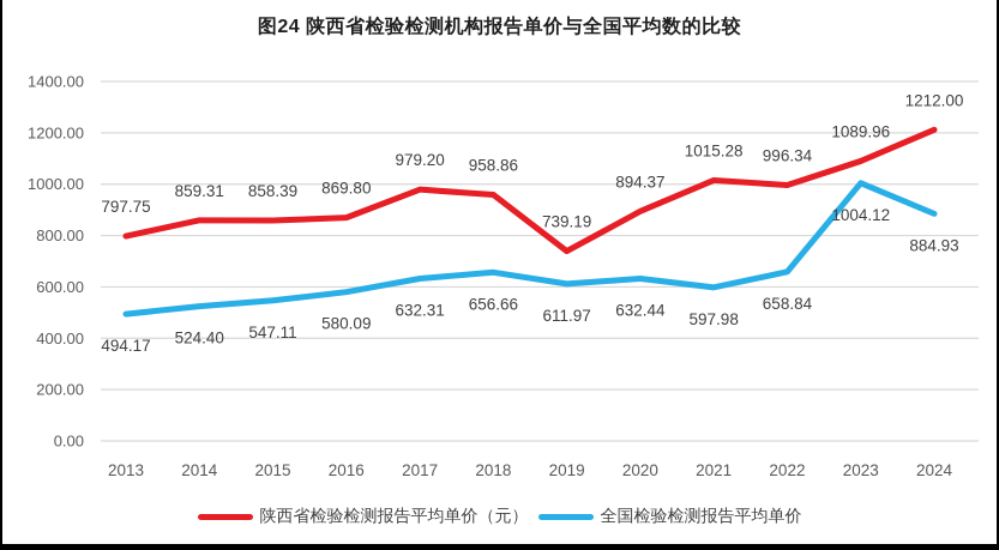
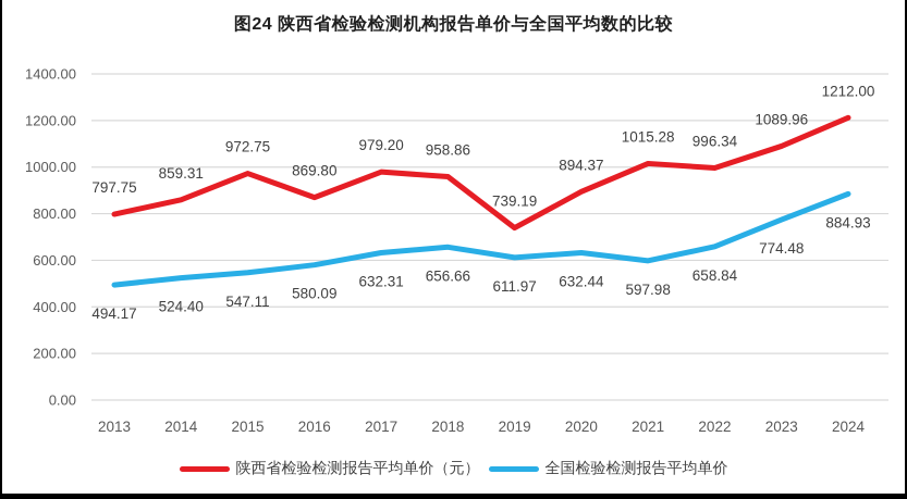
陕西省检验检测报告平均单价（元）/2015: 858.39 -> 972.75
全国检验检测报告平均单价/2023: 1004.12 -> 774.48
